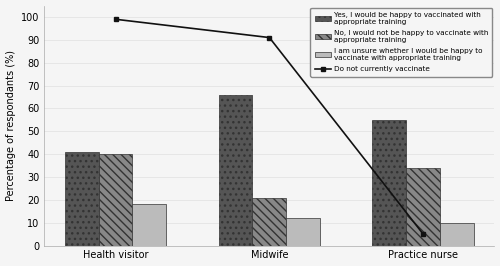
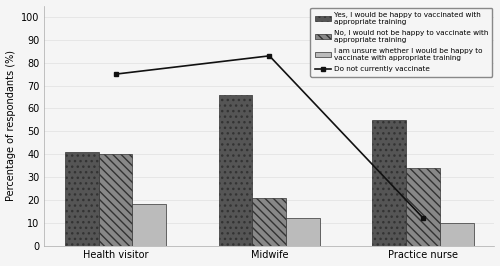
Do not currently vaccinate/Health visitor: 99 -> 75
Do not currently vaccinate/Midwife: 91 -> 83
Do not currently vaccinate/Practice nurse: 5 -> 12
